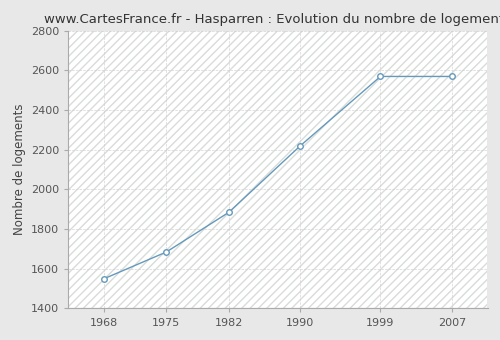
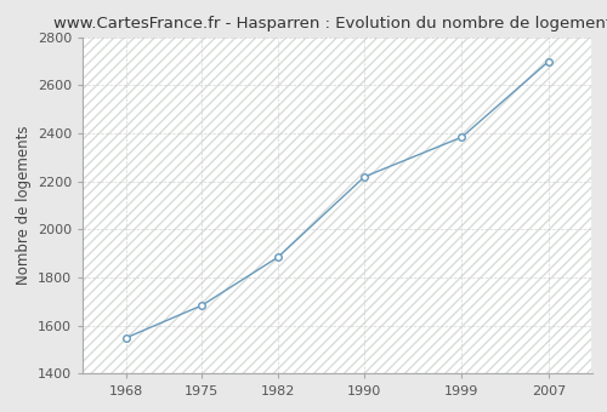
1999: 2570 -> 2380
2007: 2570 -> 2700
